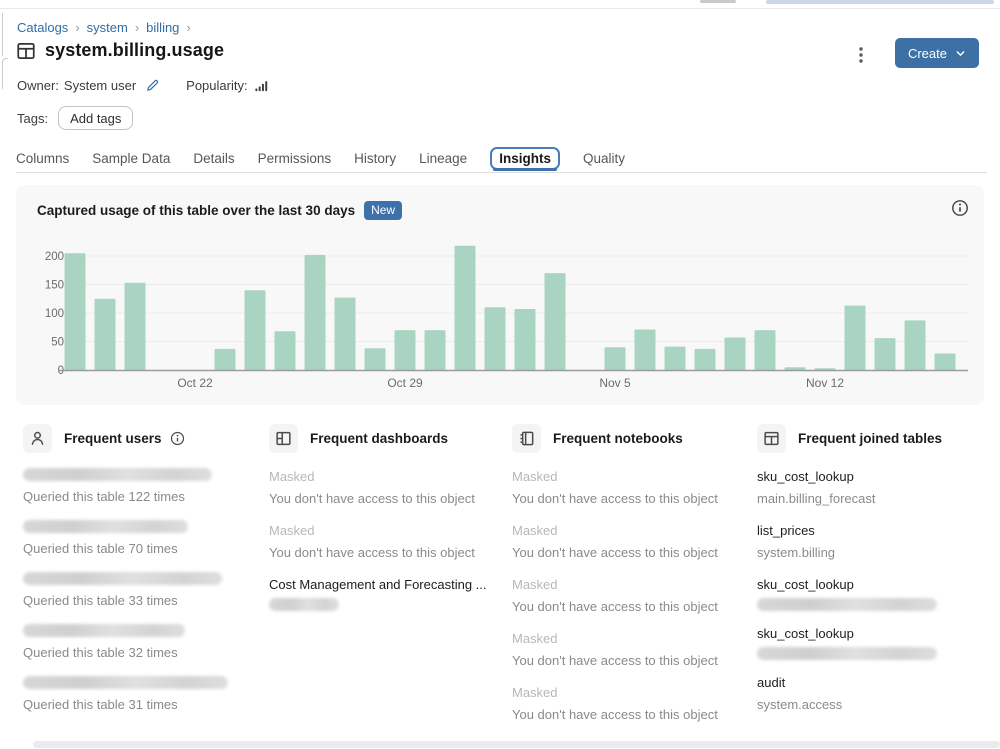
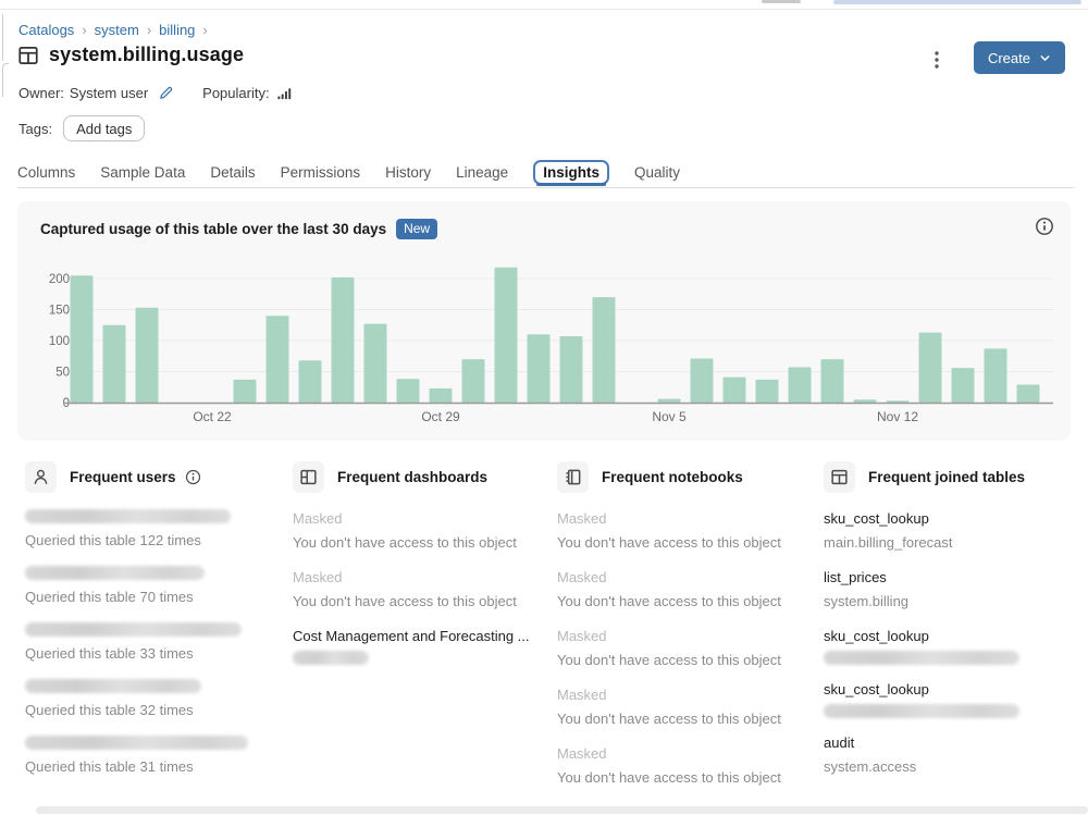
Oct 29: 70 -> 20
Nov 5: 40 -> 10
